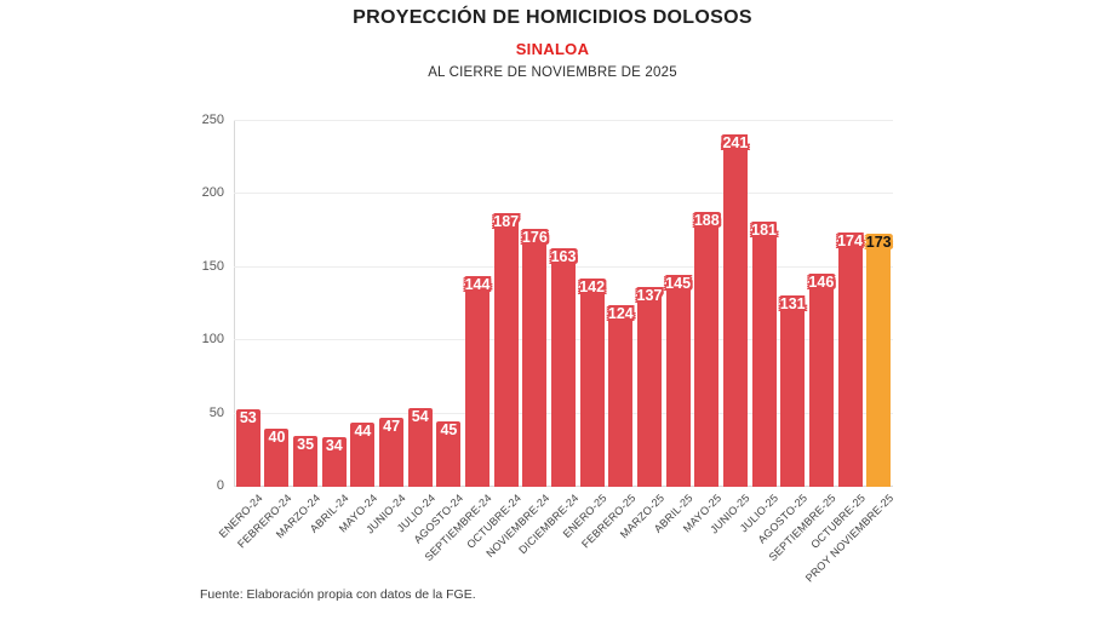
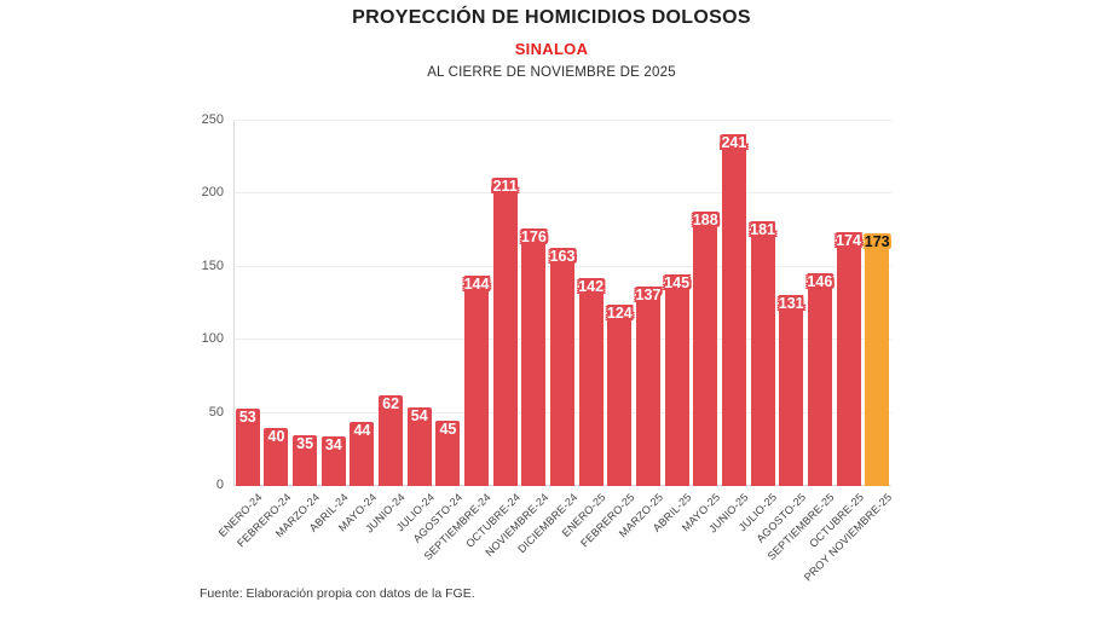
JUNIO-24: 47 -> 62
OCTUBRE-24: 187 -> 211
